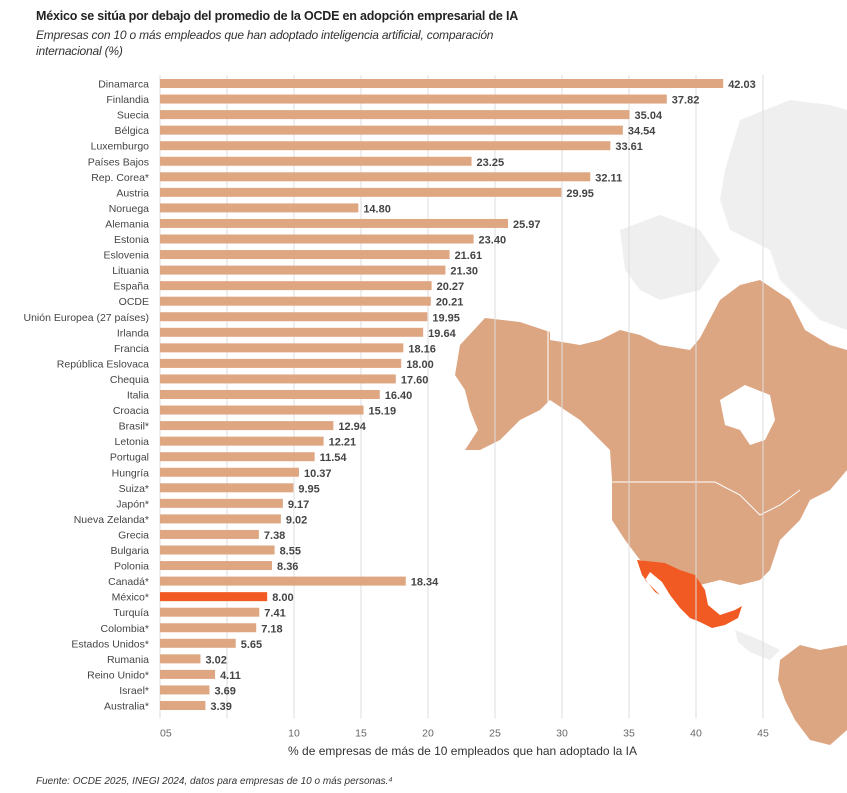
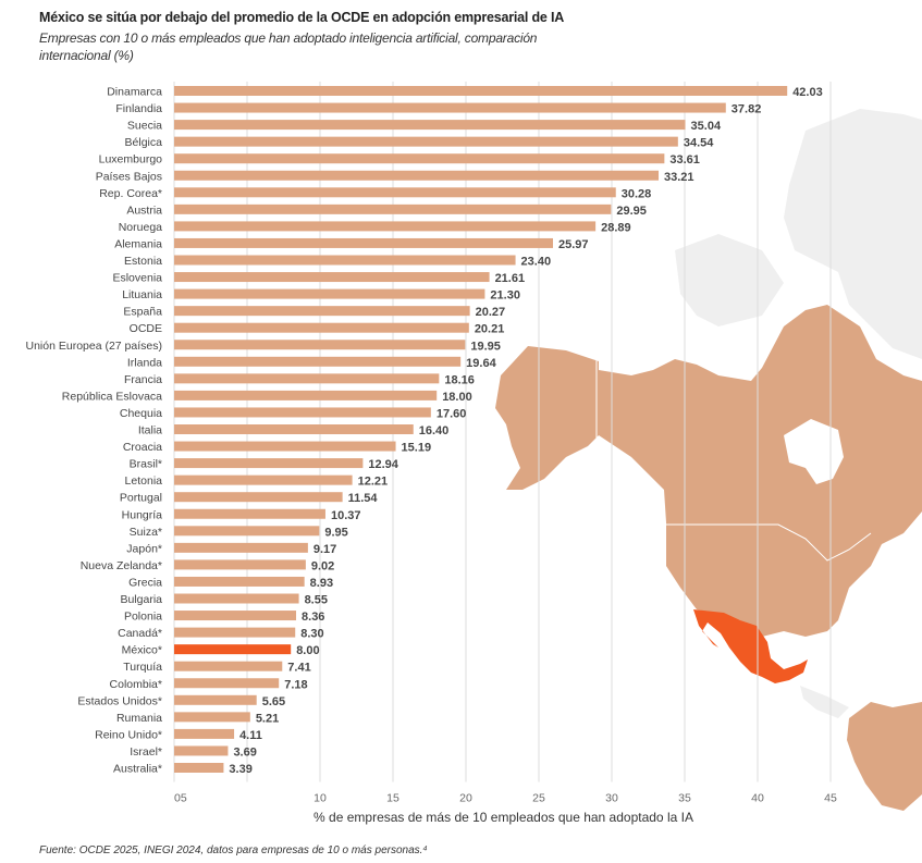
Países Bajos: 23.25 -> 33.21
Rep. Corea*: 32.11 -> 30.28
Noruega: 14.80 -> 28.89
Grecia: 7.38 -> 8.93
Canadá*: 18.34 -> 8.30
Rumania: 3.02 -> 5.21
